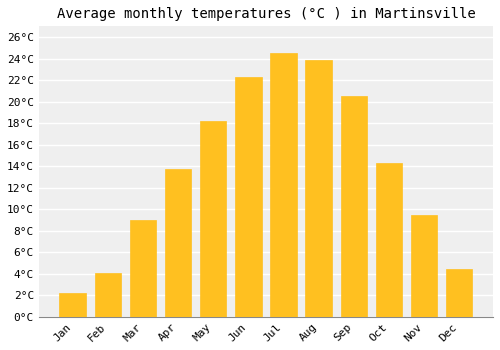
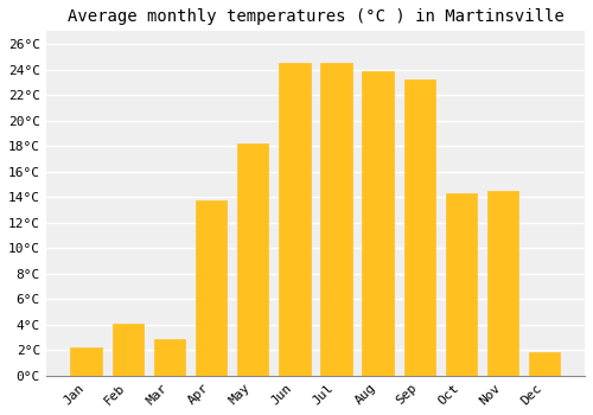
Mar: 9.0°C -> 2.9°C
Jun: 22.3°C -> 24.5°C
Sep: 20.5°C -> 23.2°C
Nov: 9.5°C -> 14.5°C
Dec: 4.4°C -> 1.8°C
